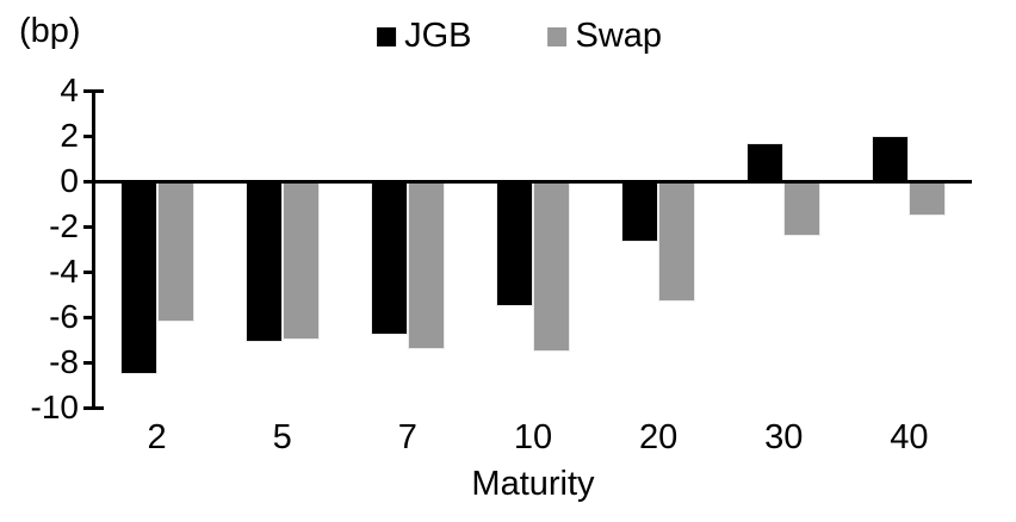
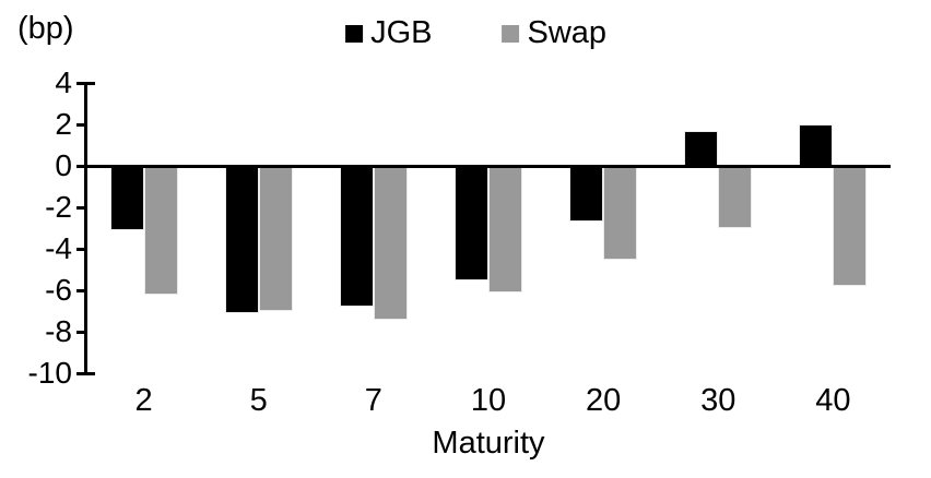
JGB/2: -8.5 -> -3.1
Swap/10: -7.5 -> -6.1
Swap/20: -5.3 -> -4.5
Swap/30: -2.4 -> -3.0
Swap/40: -1.5 -> -5.8
